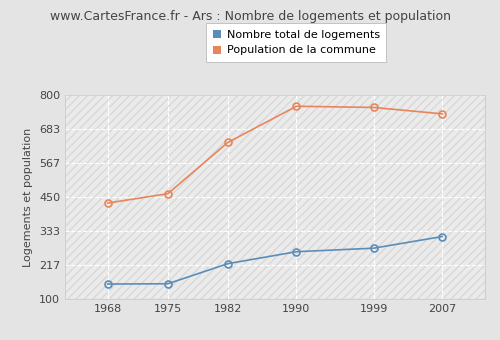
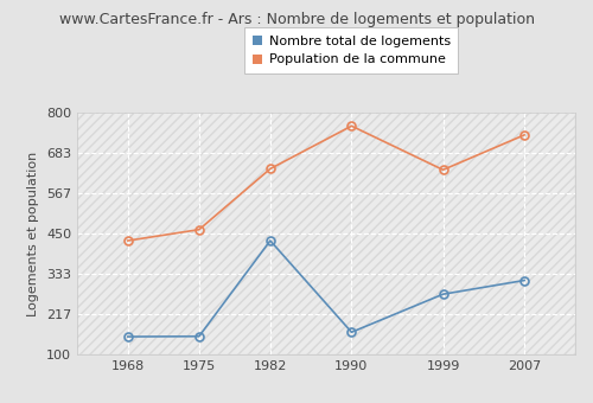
Nombre total de logements/1982: 222 -> 430
Nombre total de logements/1990: 263 -> 165
Population de la commune/1999: 758 -> 635
